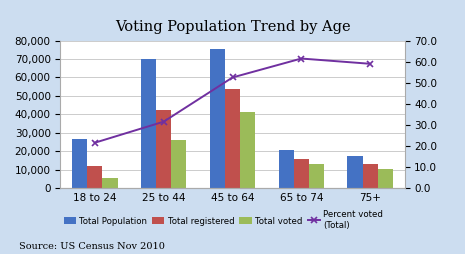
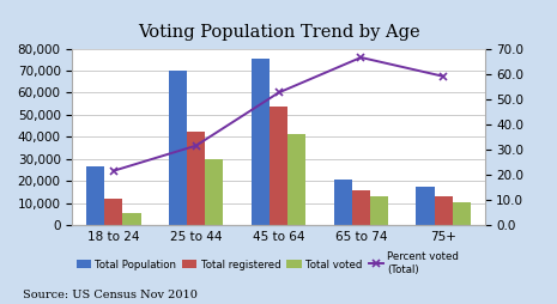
Total voted/25 to 44: 26,000 -> 30,000
Percent voted (Total)/65 to 74: 61.5 -> 66.5
